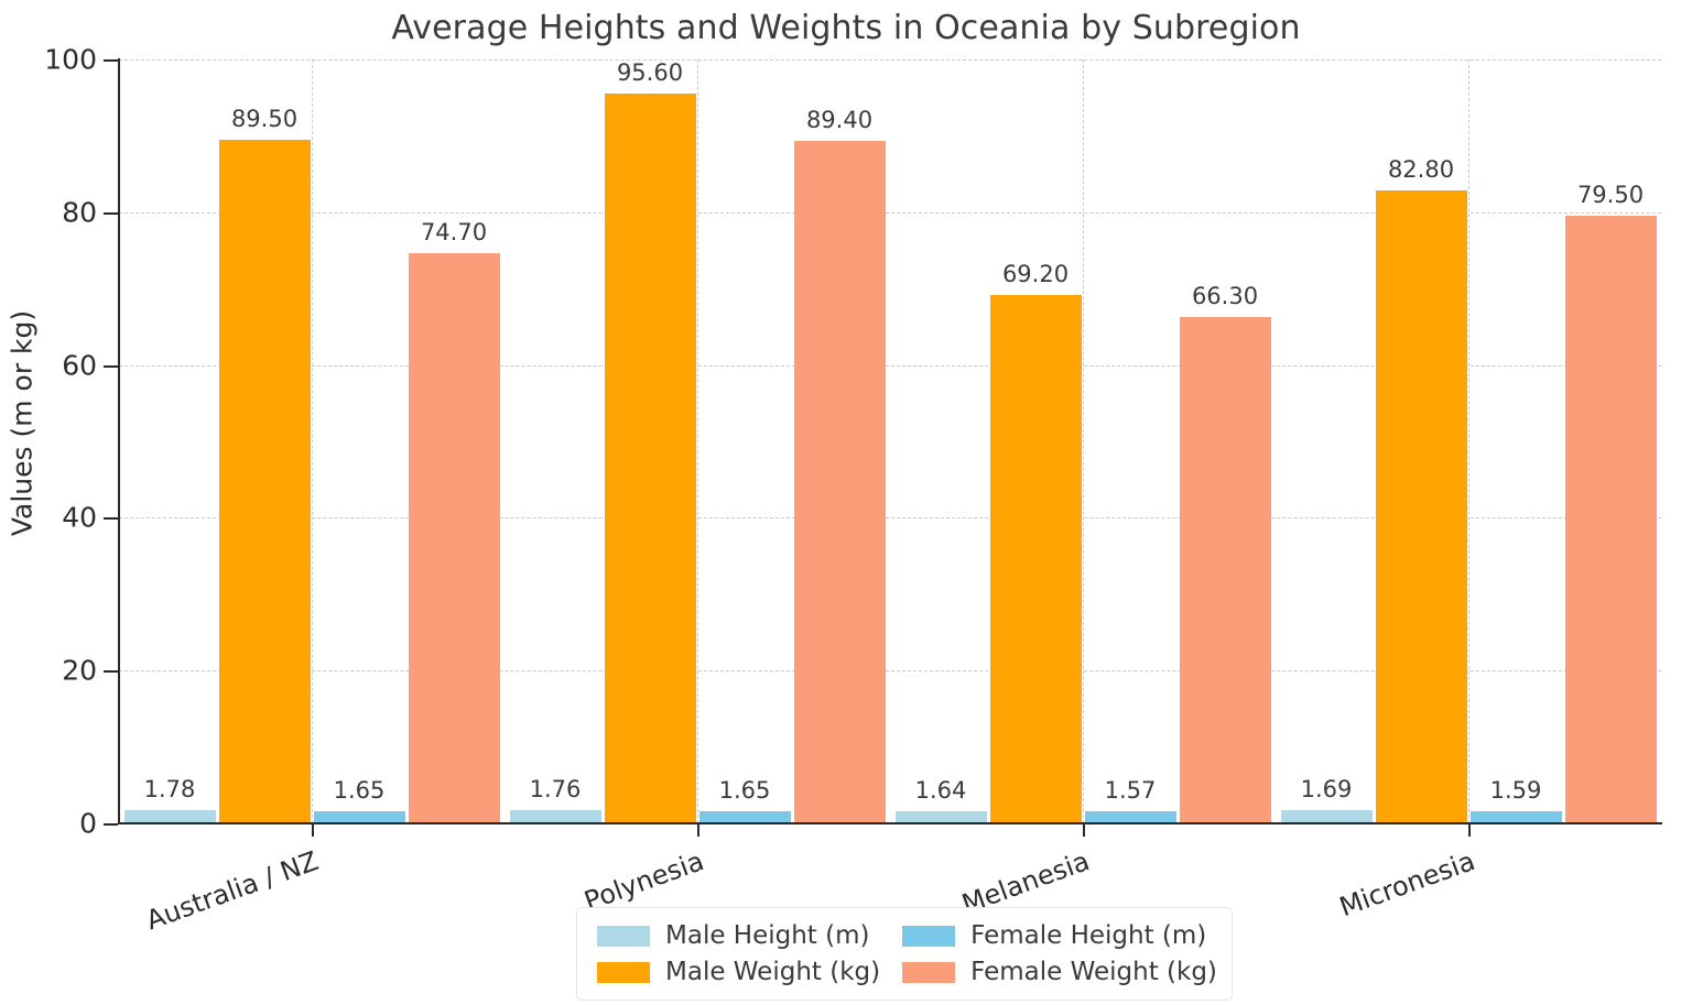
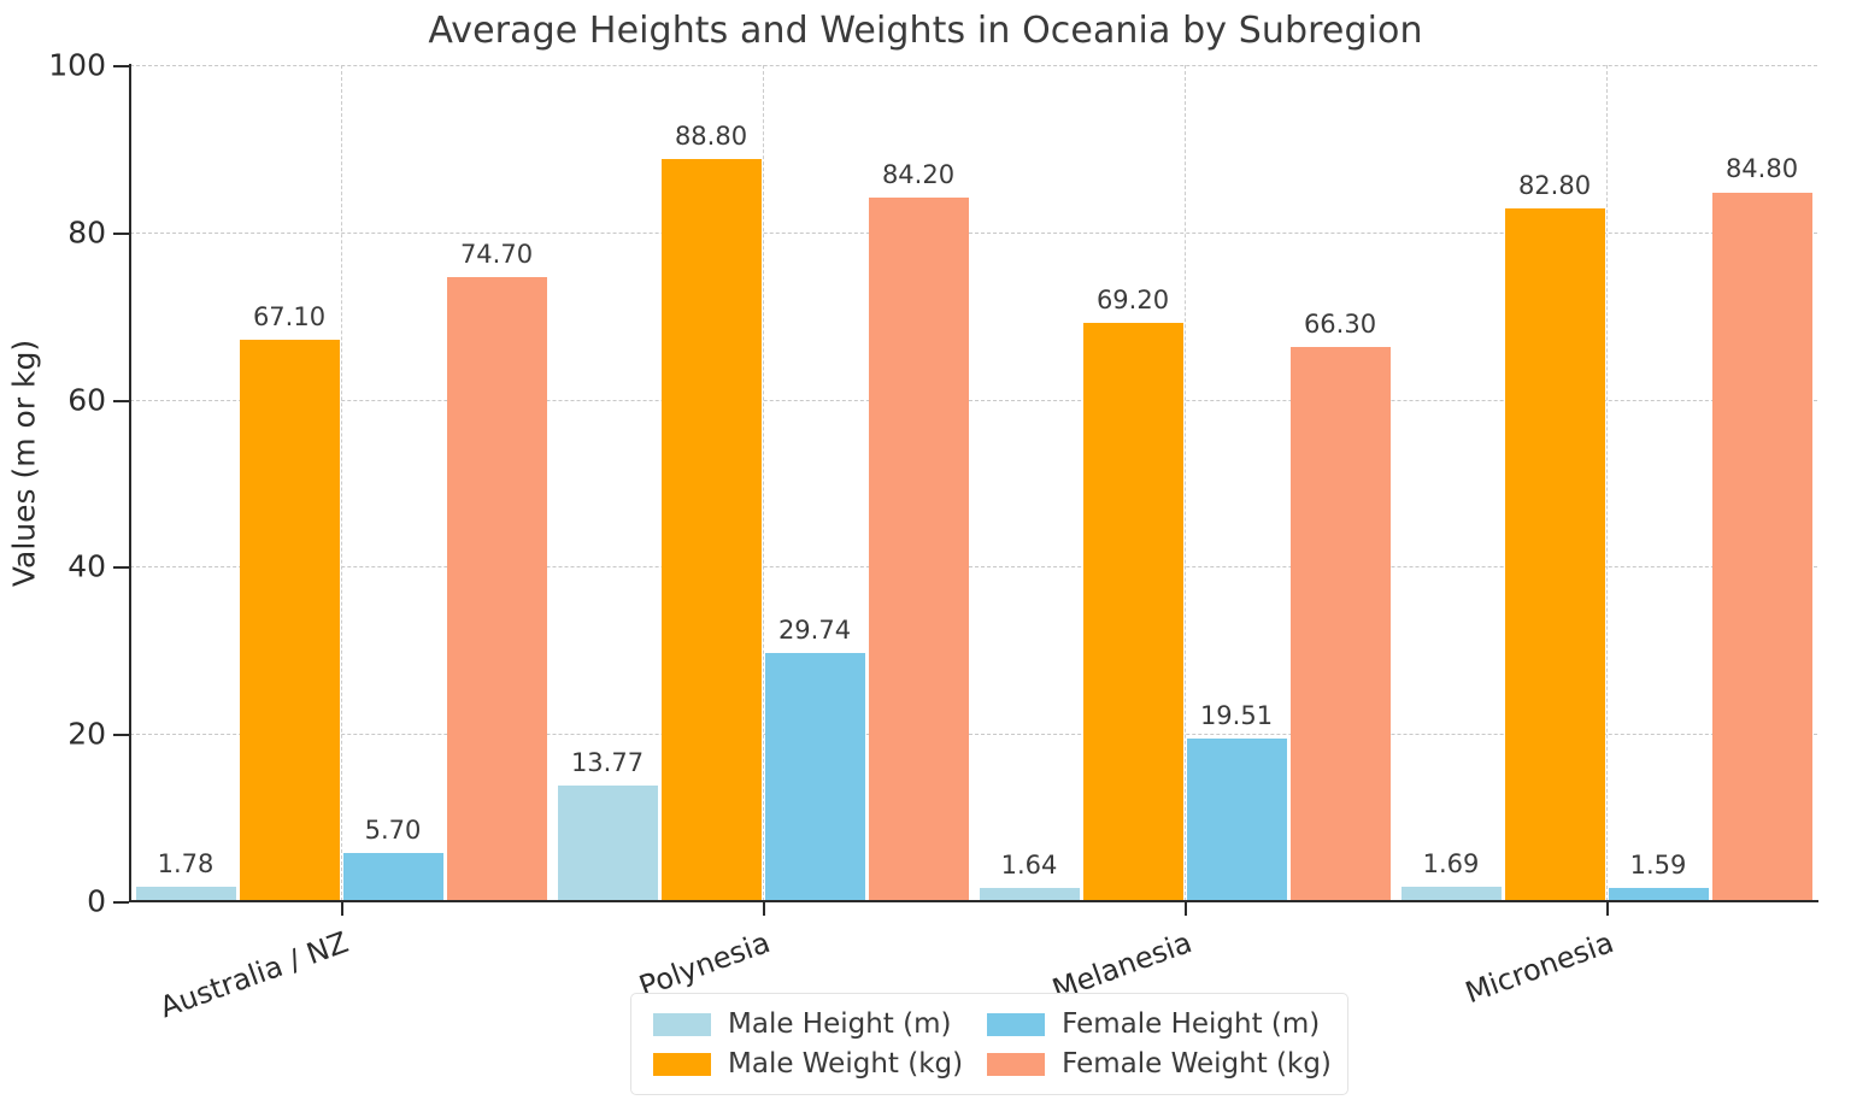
Male Weight (kg)/Australia / NZ: 89.50 -> 67.10
Female Height (m)/Australia / NZ: 1.65 -> 5.70
Male Height (m)/Polynesia: 1.76 -> 13.77
Male Weight (kg)/Polynesia: 95.60 -> 88.80
Female Height (m)/Polynesia: 1.65 -> 29.74
Female Weight (kg)/Polynesia: 89.40 -> 84.20
Female Height (m)/Melanesia: 1.57 -> 19.51
Female Weight (kg)/Micronesia: 79.50 -> 84.80
